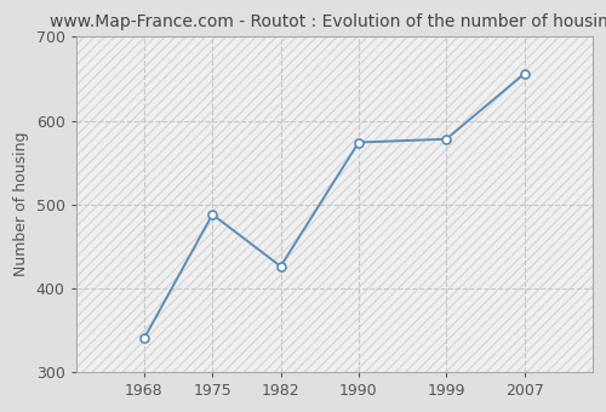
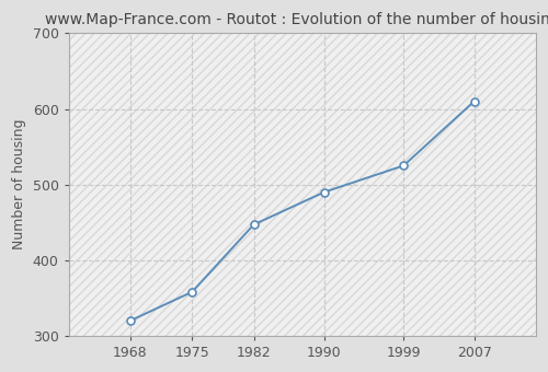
1968: 340 -> 320
1975: 488 -> 358
1982: 426 -> 447
1990: 574 -> 490
1999: 578 -> 525
2007: 656 -> 610
